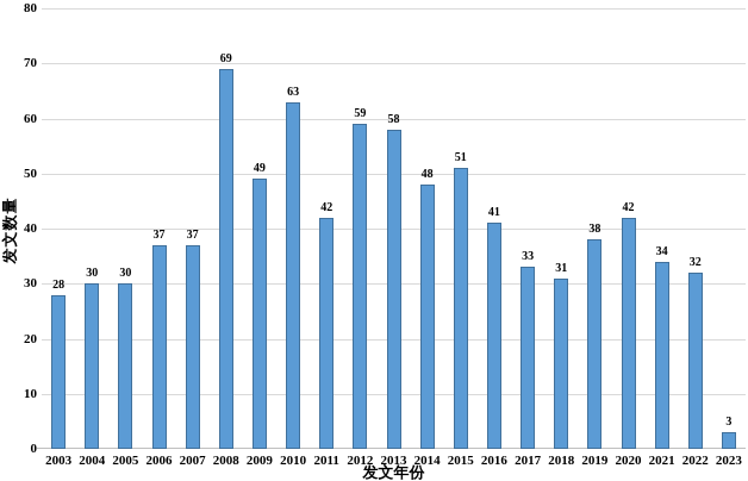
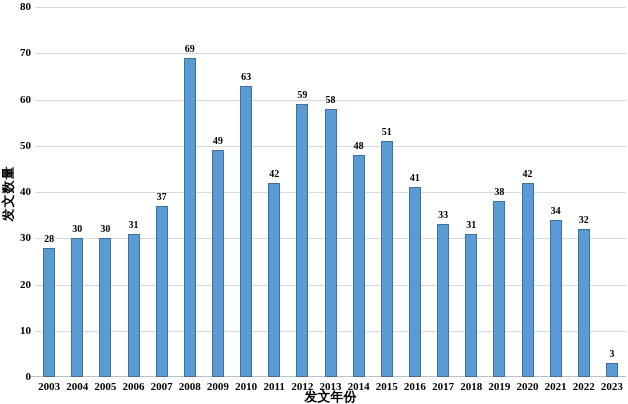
2006: 37 -> 31
